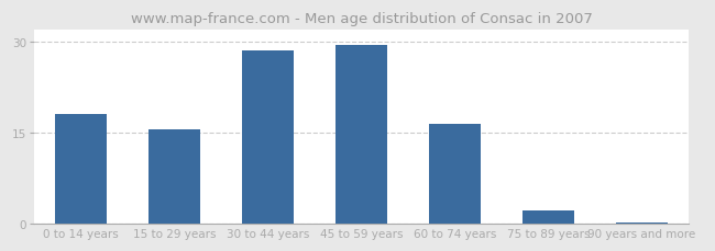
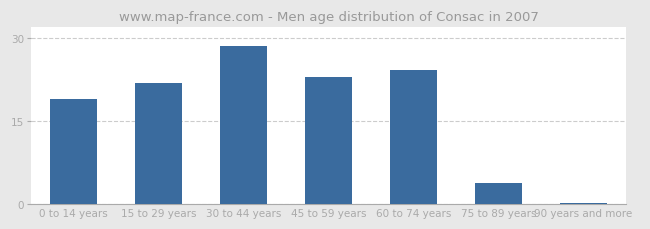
0 to 14 years: 18.0 -> 19.0
15 to 29 years: 15.5 -> 21.8
45 to 59 years: 29.5 -> 23.0
60 to 74 years: 16.5 -> 24.2
75 to 89 years: 2.2 -> 3.8
